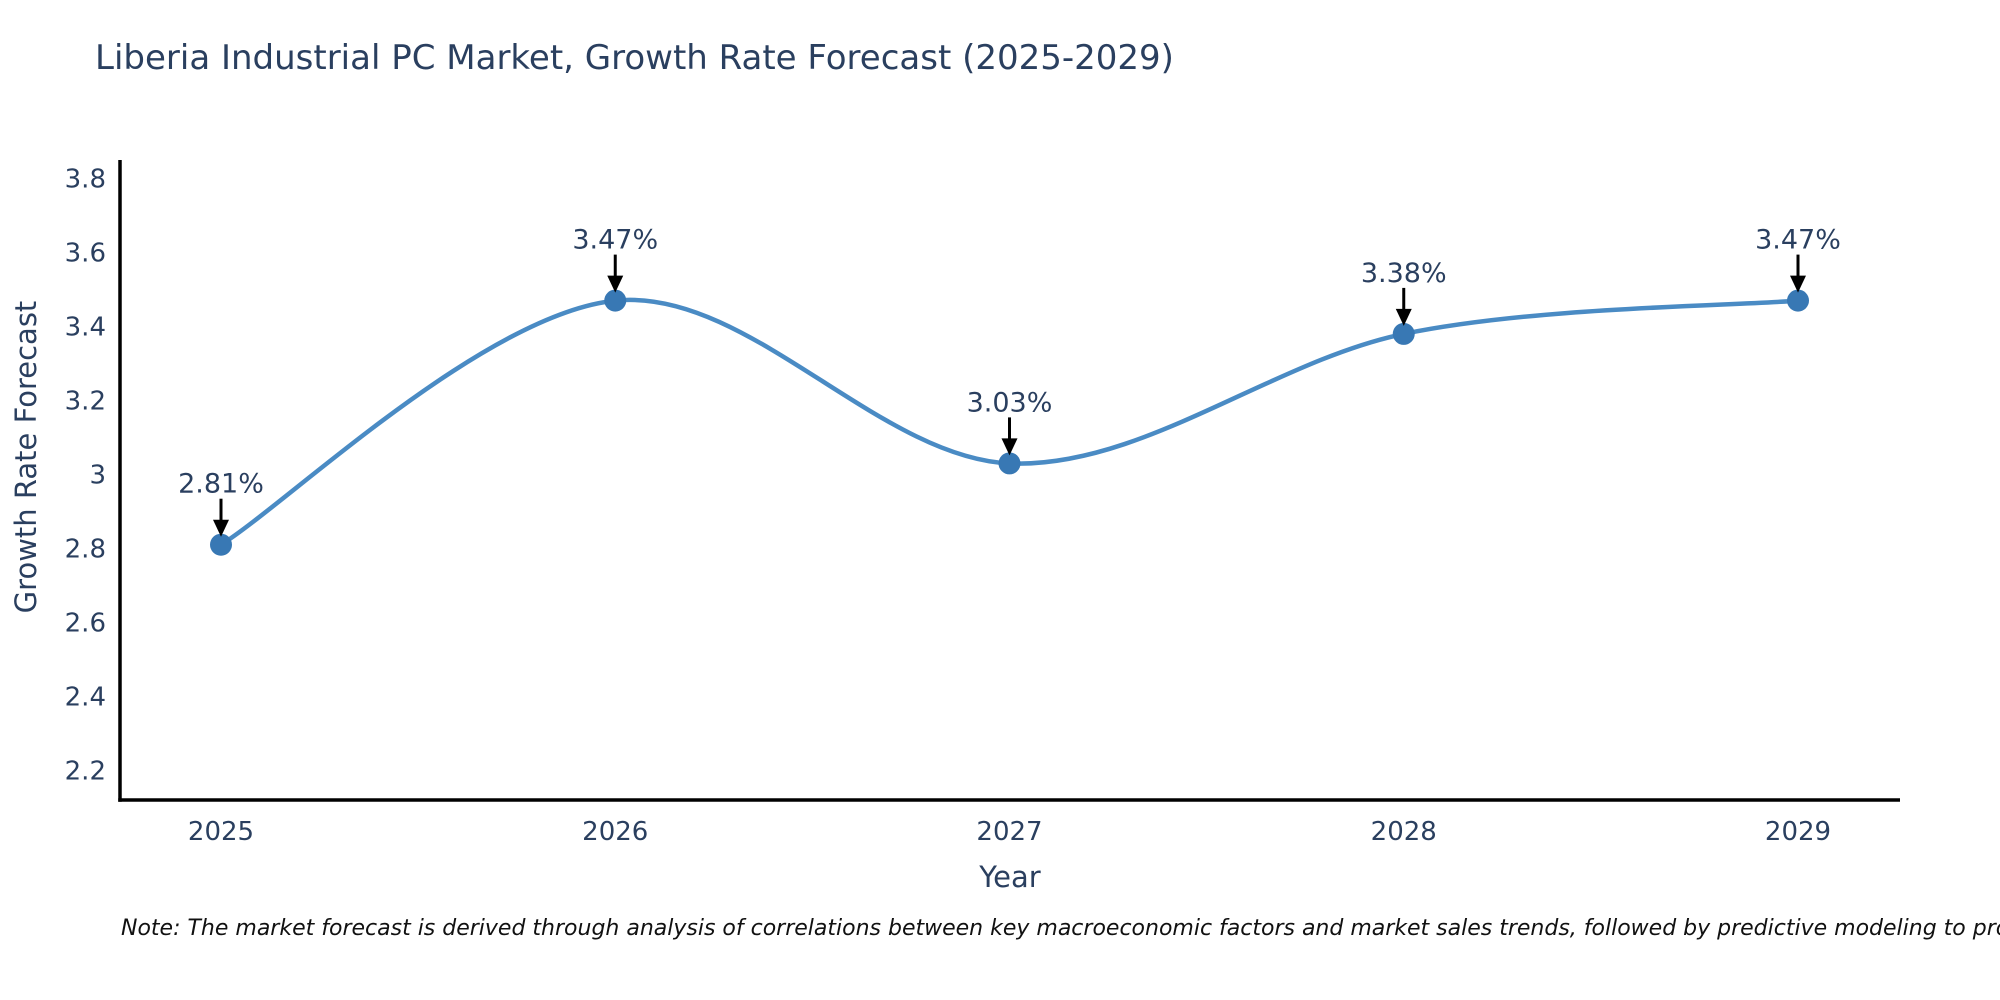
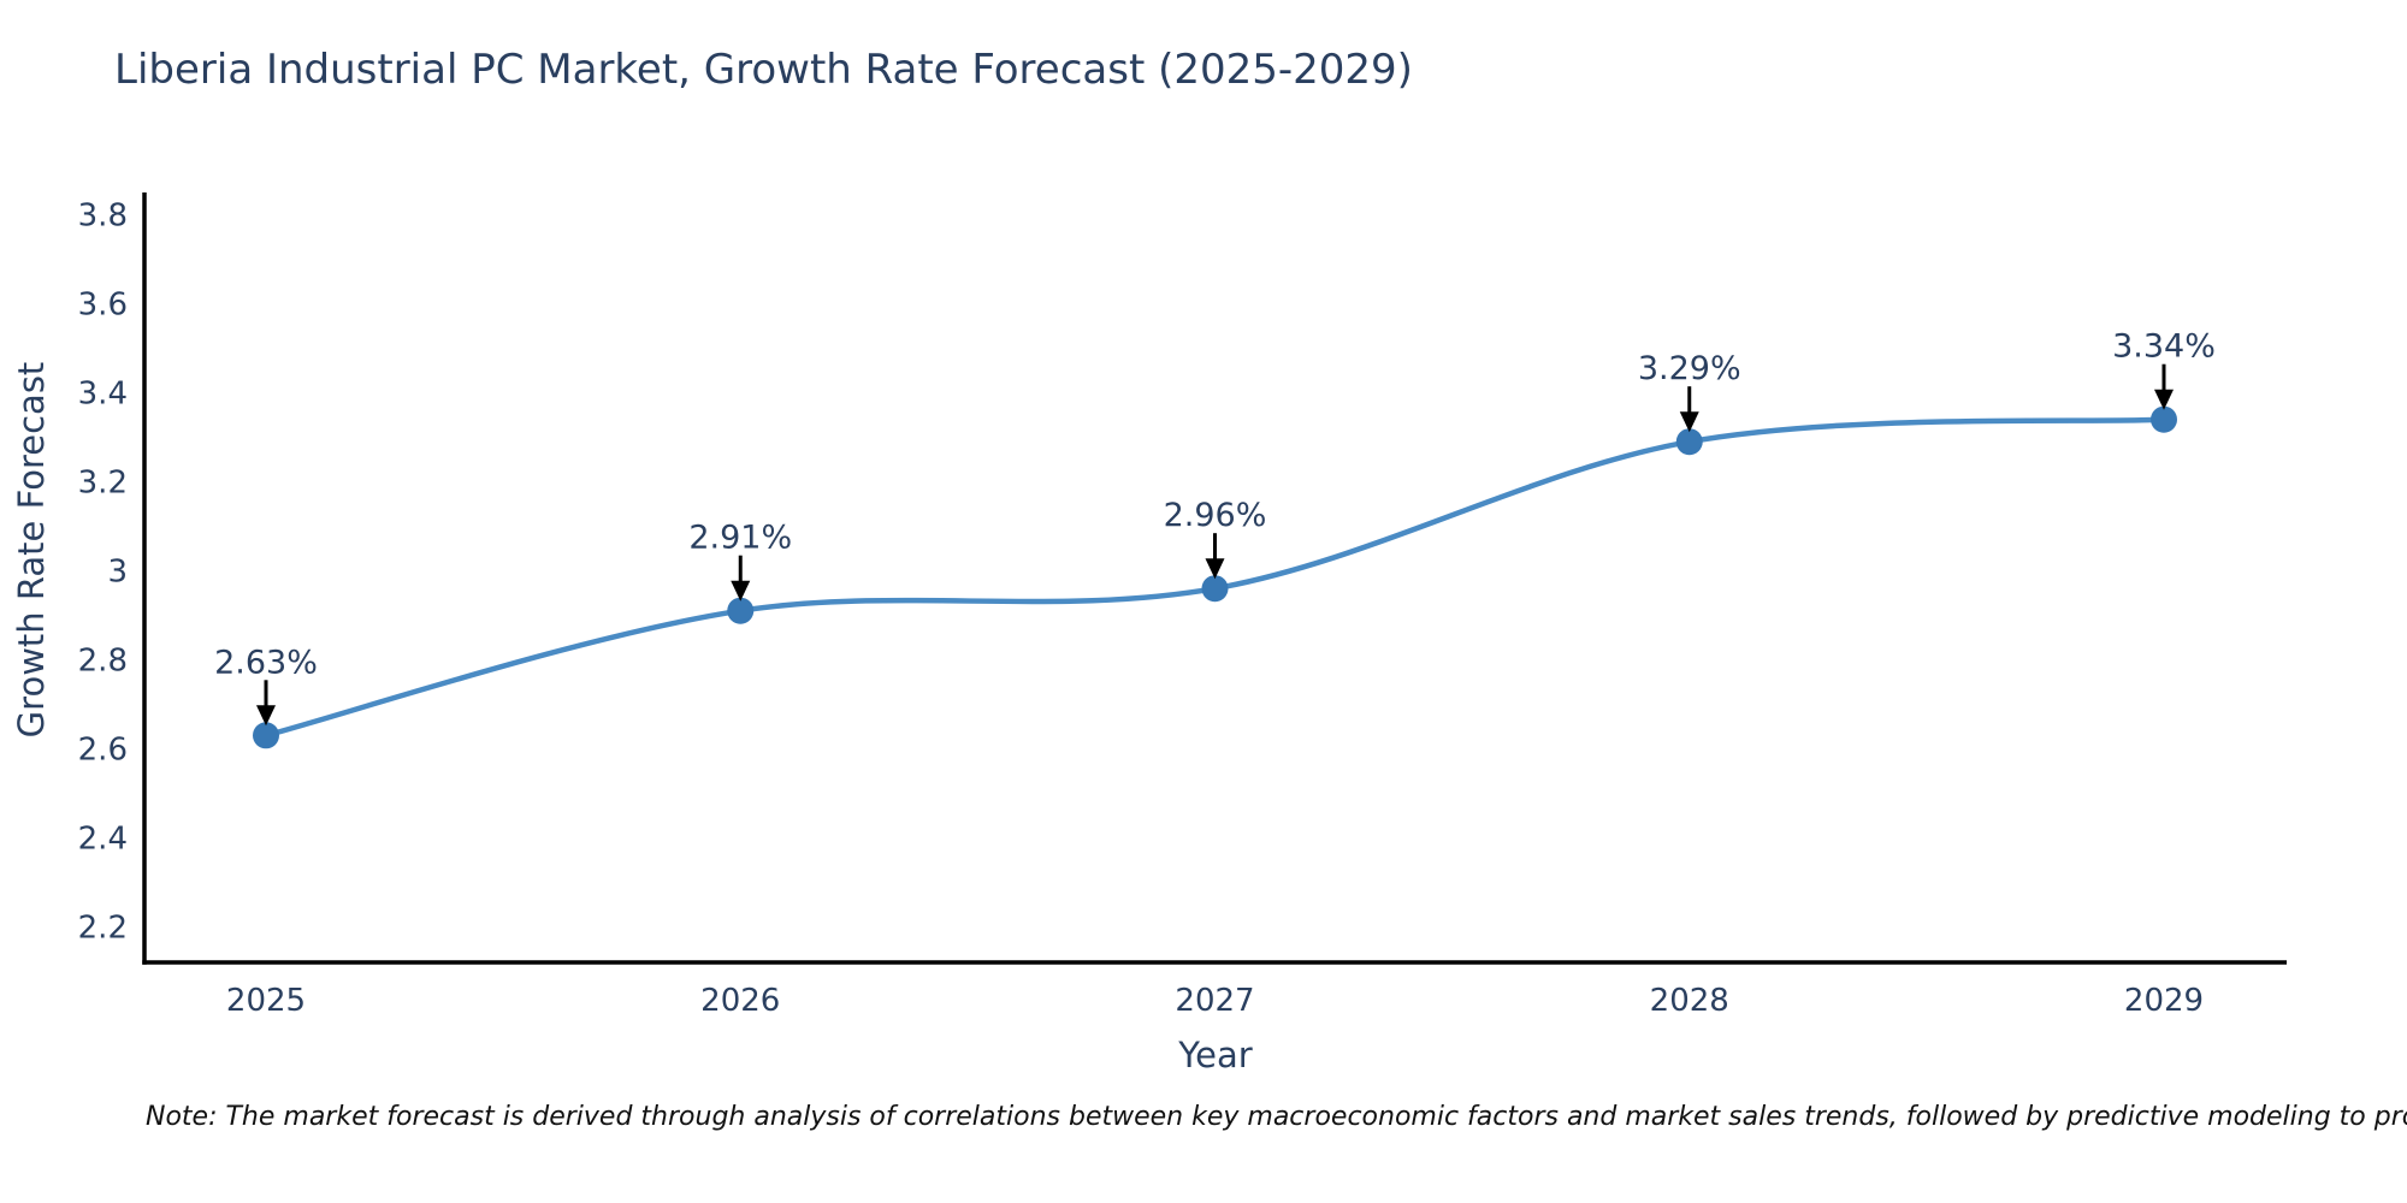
2025: 2.81% -> 2.63%
2026: 3.47% -> 2.91%
2027: 3.03% -> 2.96%
2028: 3.38% -> 3.29%
2029: 3.47% -> 3.34%
